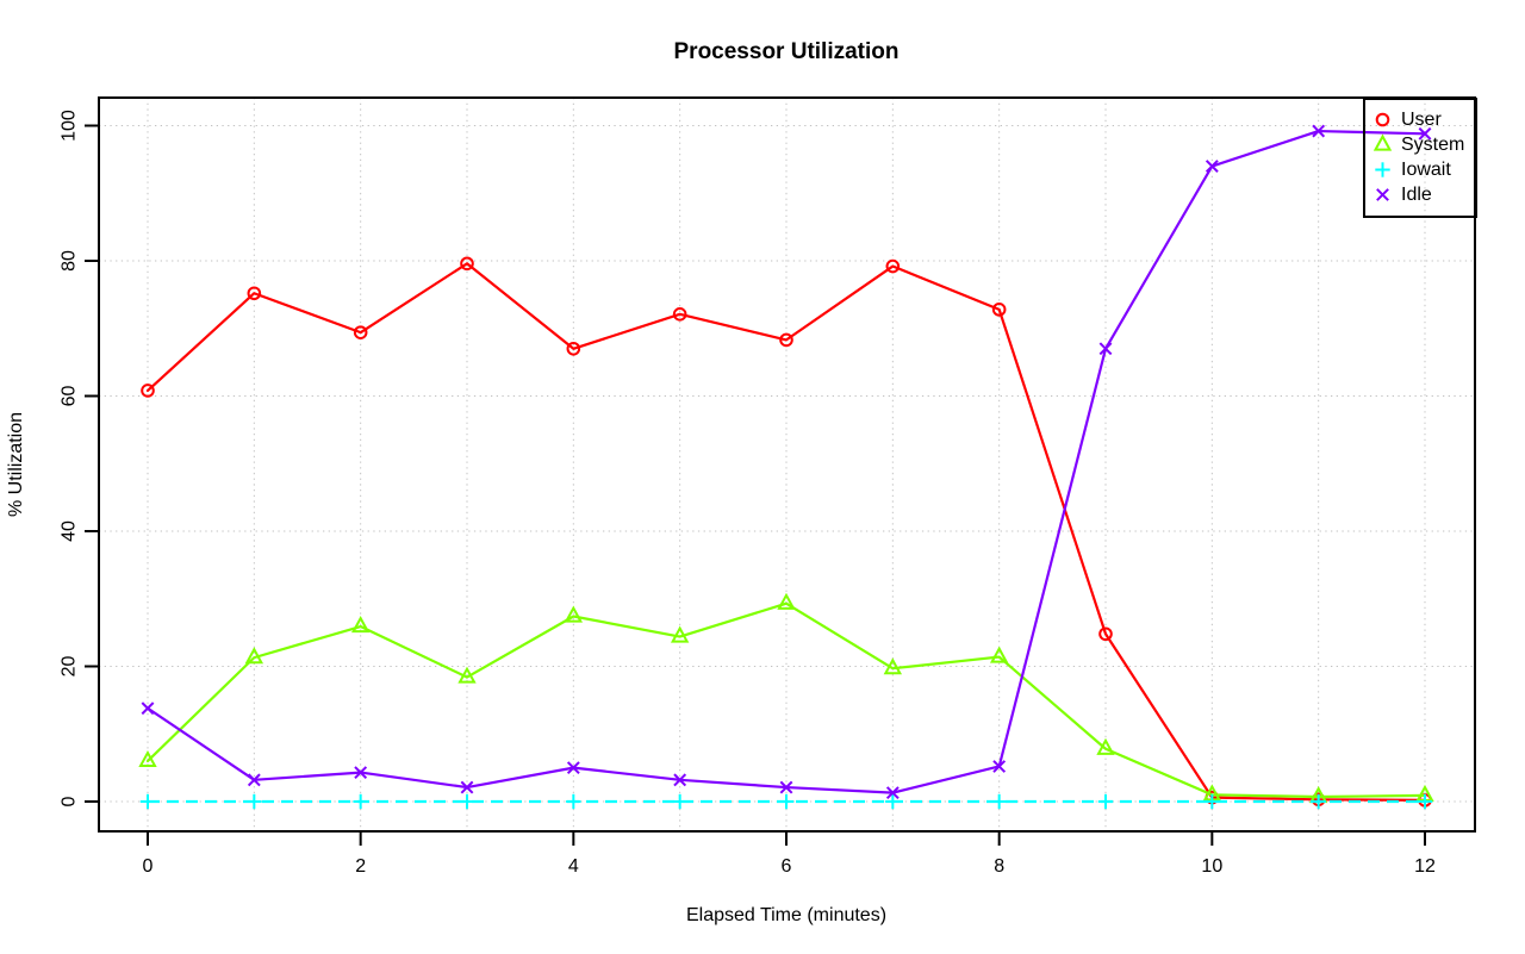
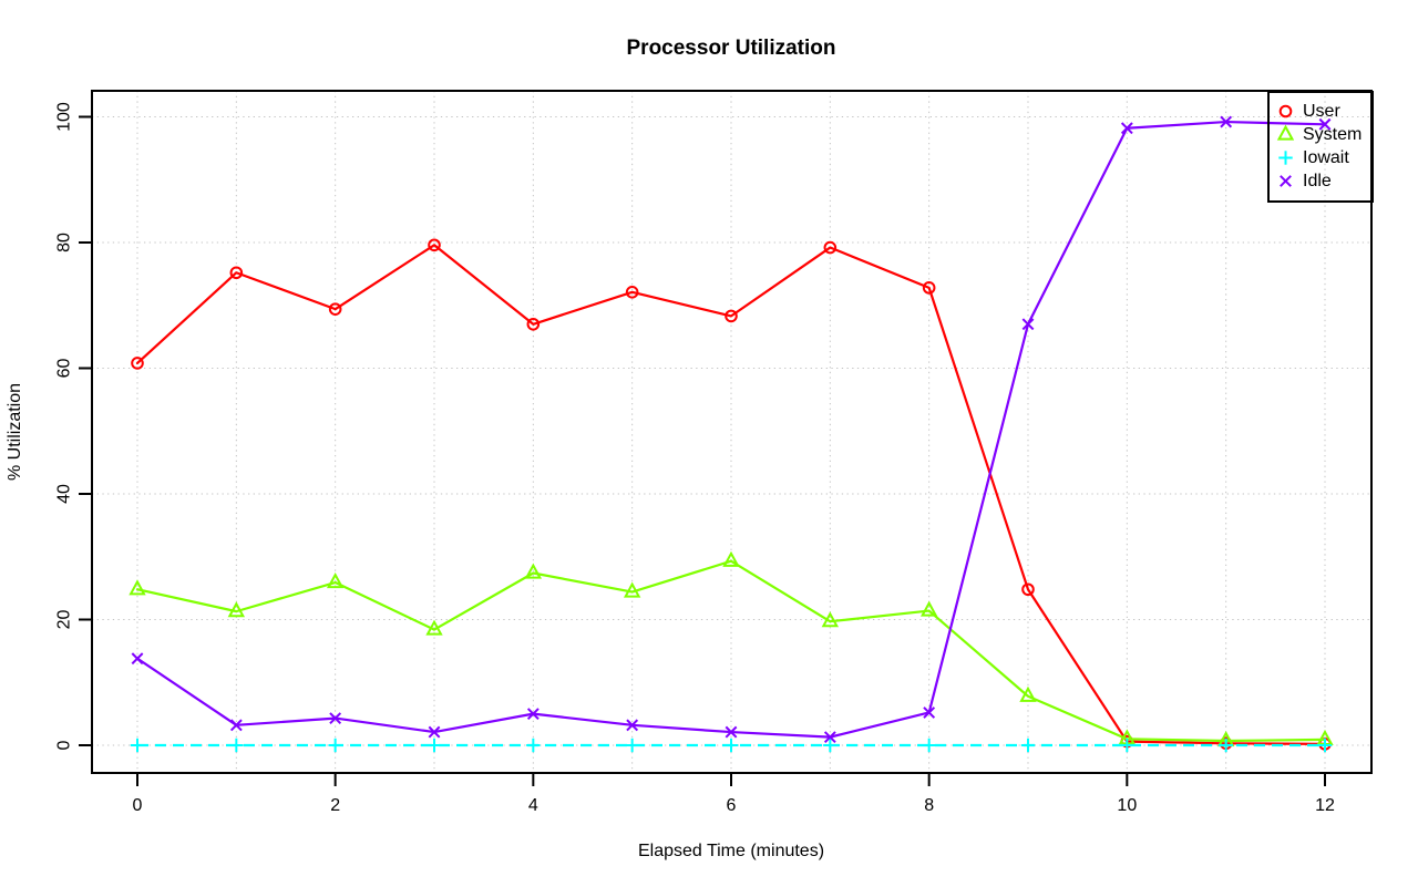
System/0: 6 -> 25
Idle/10: 94 -> 98
